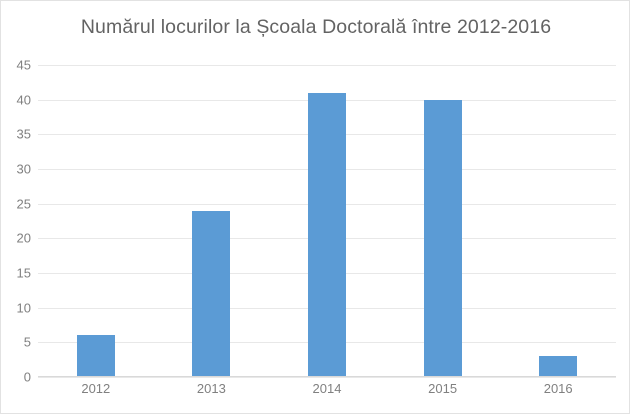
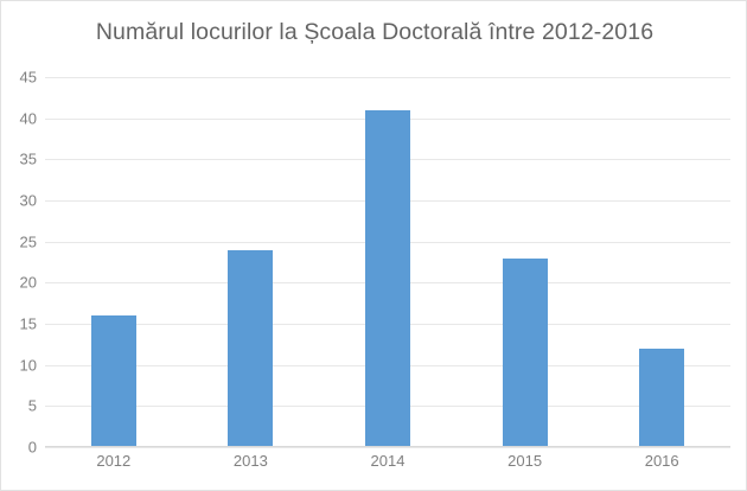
2012: 6 -> 16
2015: 40 -> 23
2016: 3 -> 12
